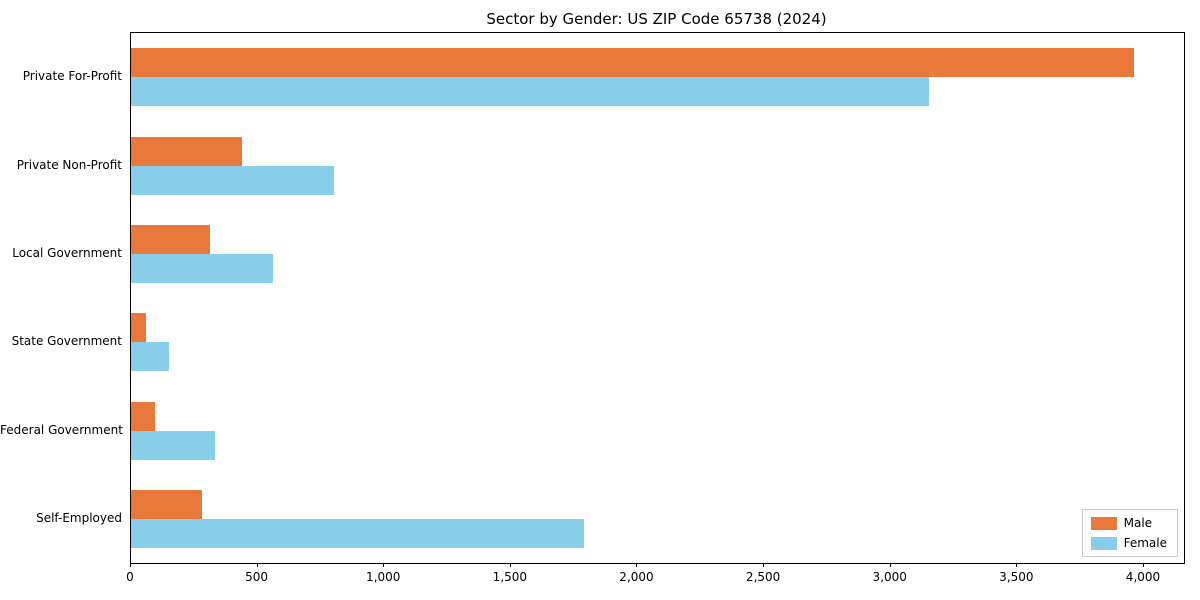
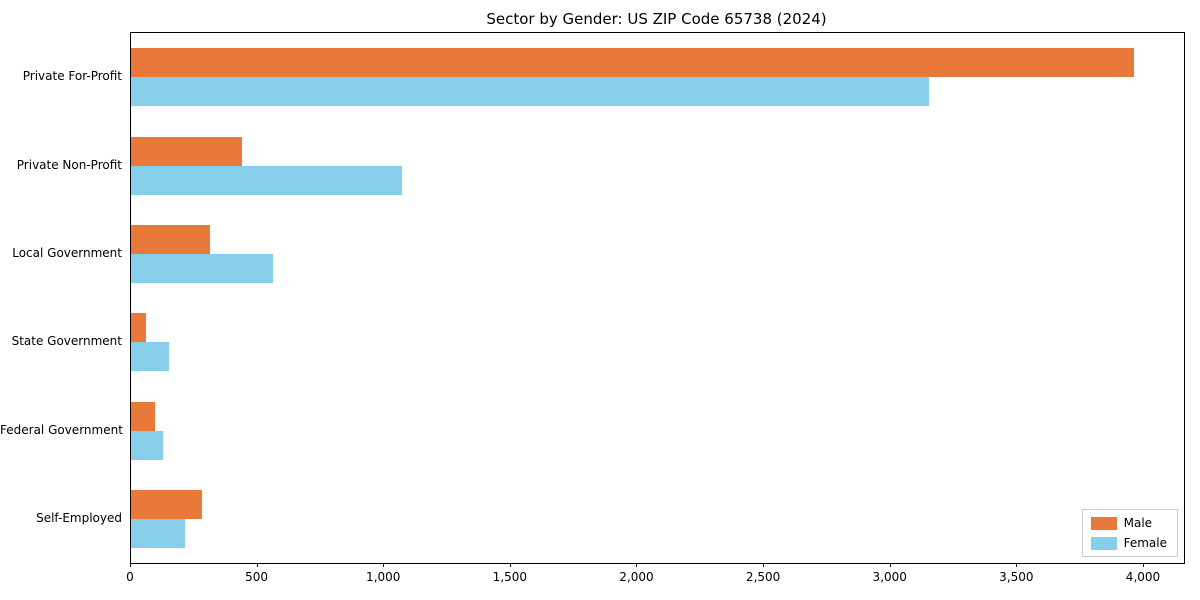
Female/Private Non-Profit: 800 -> 1070
Female/Federal Government: 330 -> 120
Female/Self-Employed: 1790 -> 220
